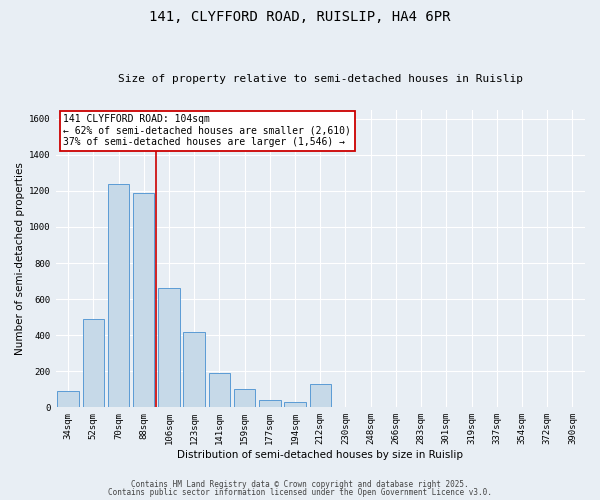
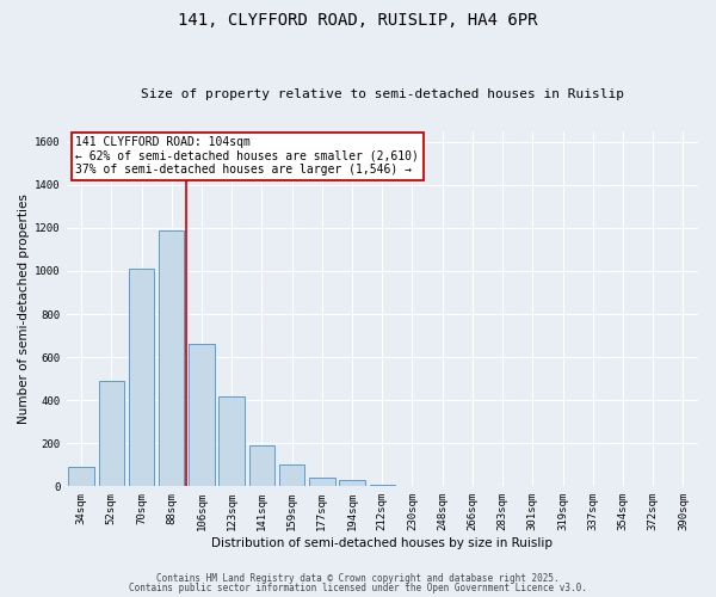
70sqm: 1240 -> 1010
212sqm: 130 -> 10
